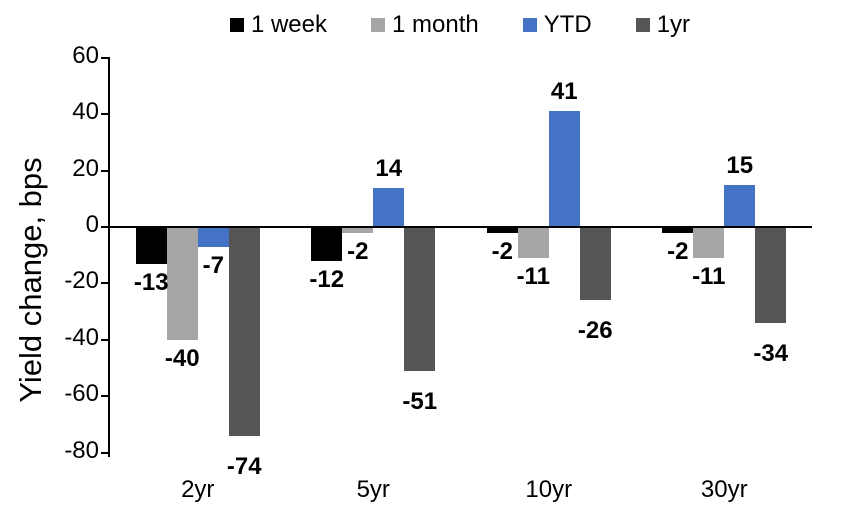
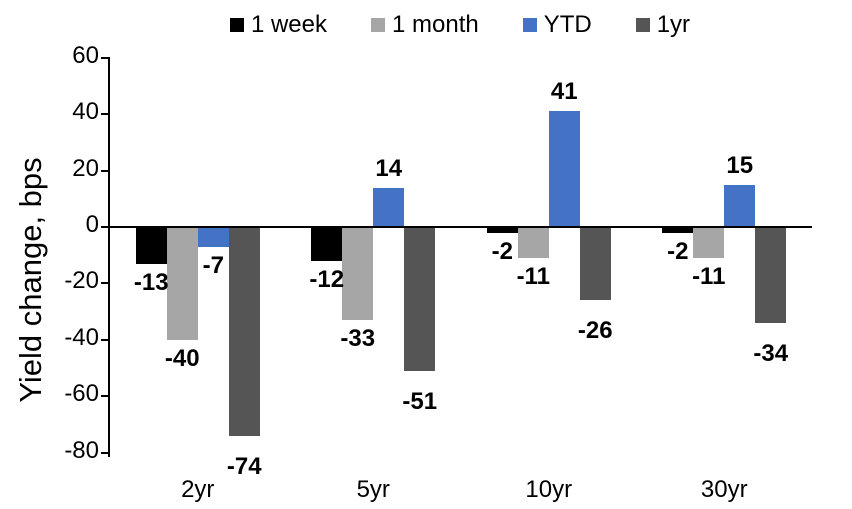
1 month/5yr: -2 -> -33
